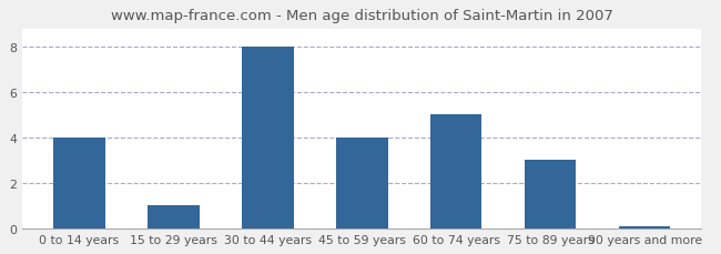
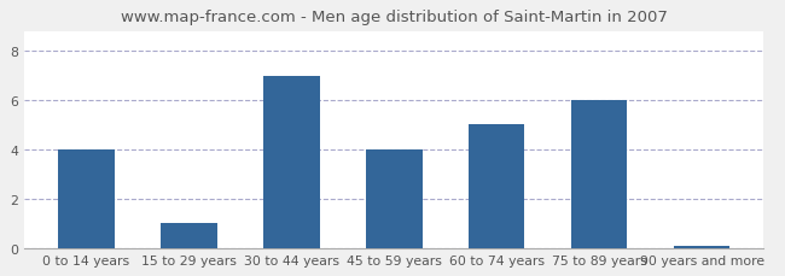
30 to 44 years: 8.00 -> 7.00
75 to 89 years: 3.00 -> 6.00
